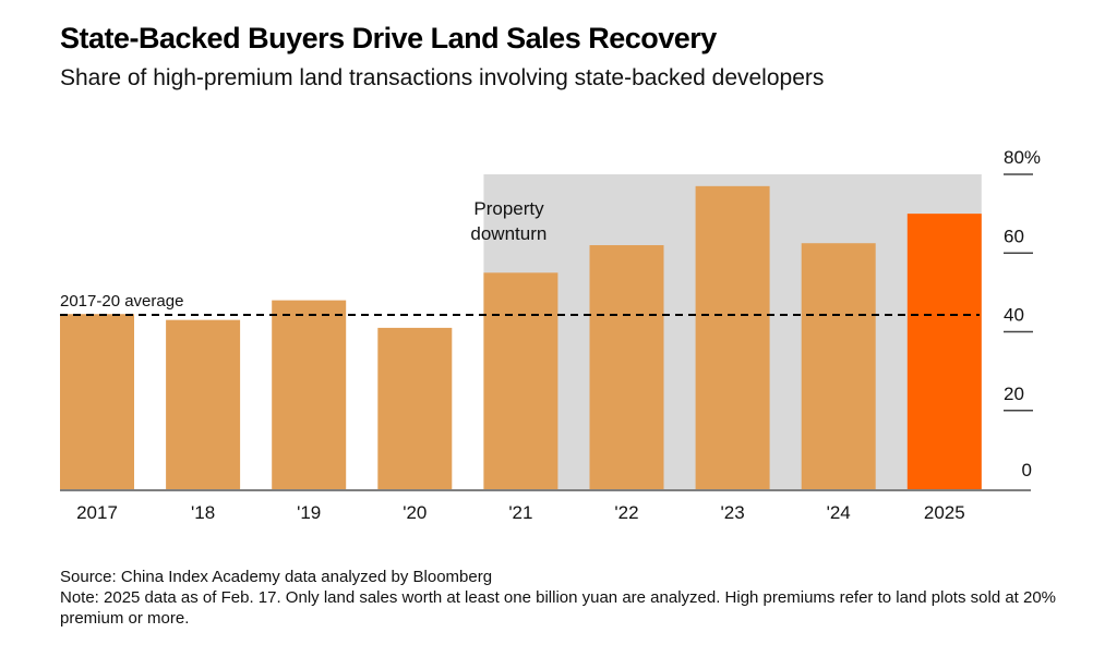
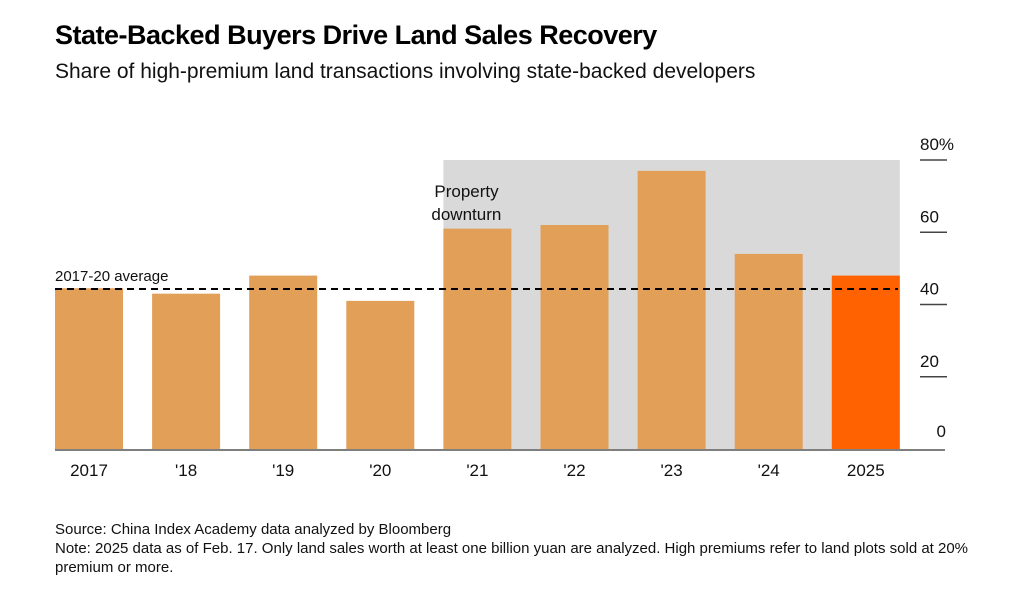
'21: 55% -> 61%
'24: 62% -> 54%
2025: 70% -> 48%
